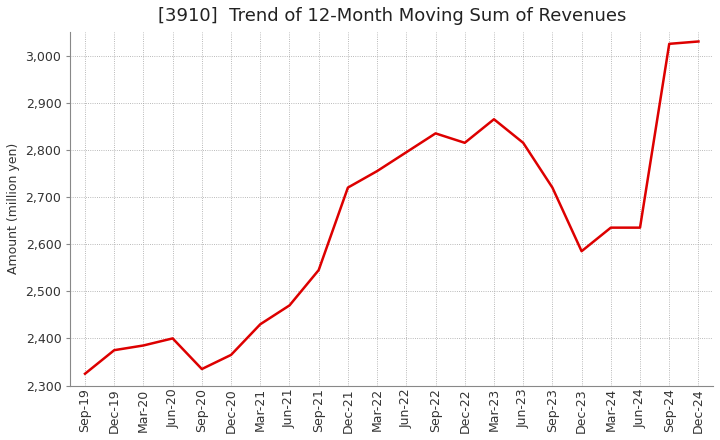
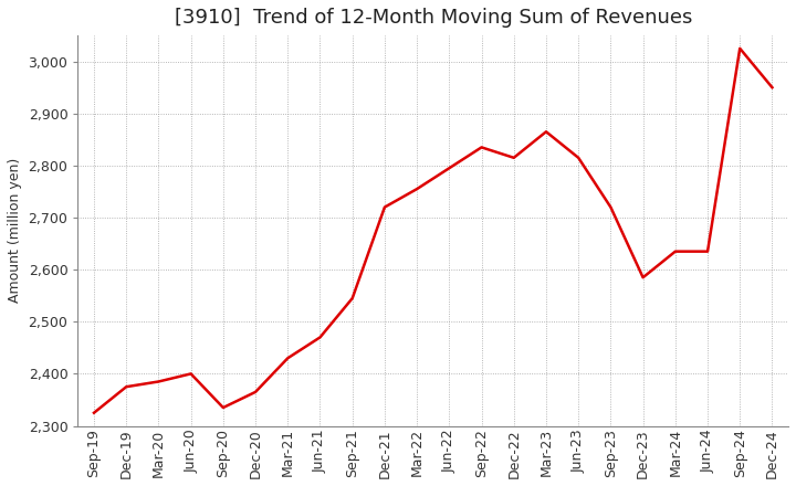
Dec-24: 3,030 -> 2,950
